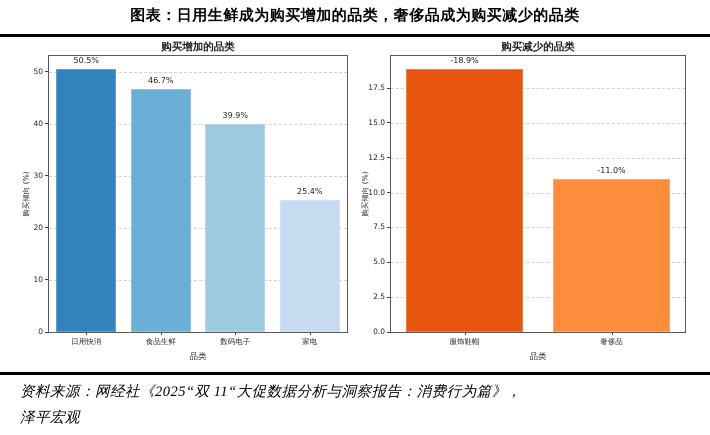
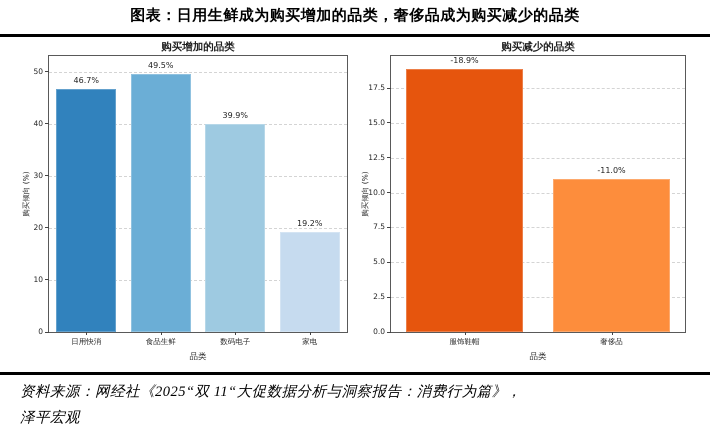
购买增加的品类/日用快消: 50.5% -> 46.7%
购买增加的品类/食品生鲜: 46.7% -> 49.5%
购买增加的品类/家电: 25.4% -> 19.2%
